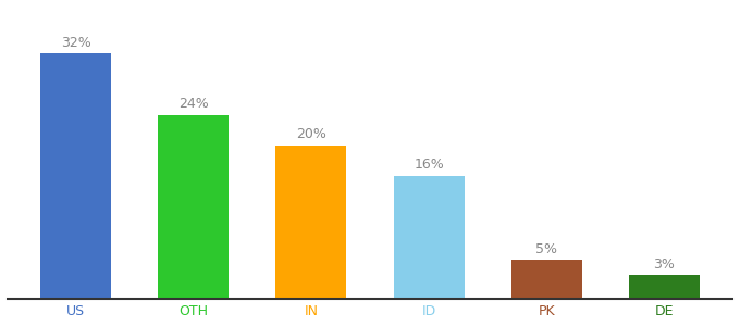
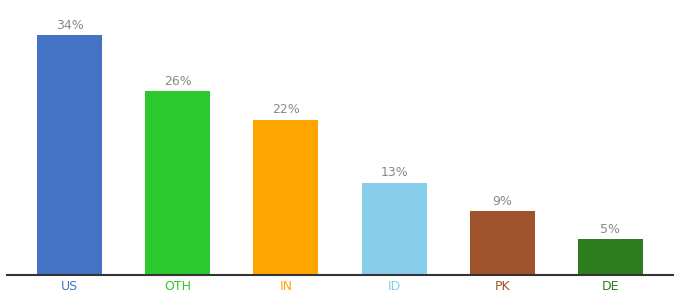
US: 32% -> 34%
OTH: 24% -> 26%
IN: 20% -> 22%
ID: 16% -> 13%
PK: 5% -> 9%
DE: 3% -> 5%
